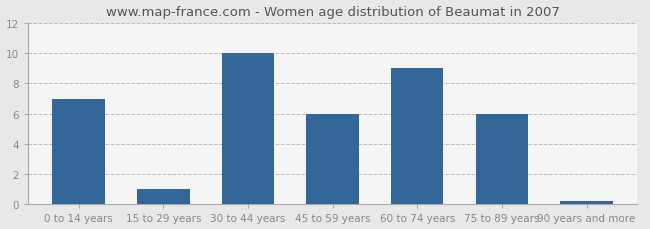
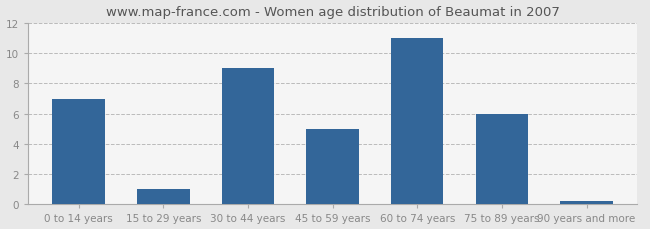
30 to 44 years: 10.0 -> 9.0
45 to 59 years: 6.0 -> 5.0
60 to 74 years: 9.0 -> 11.0
